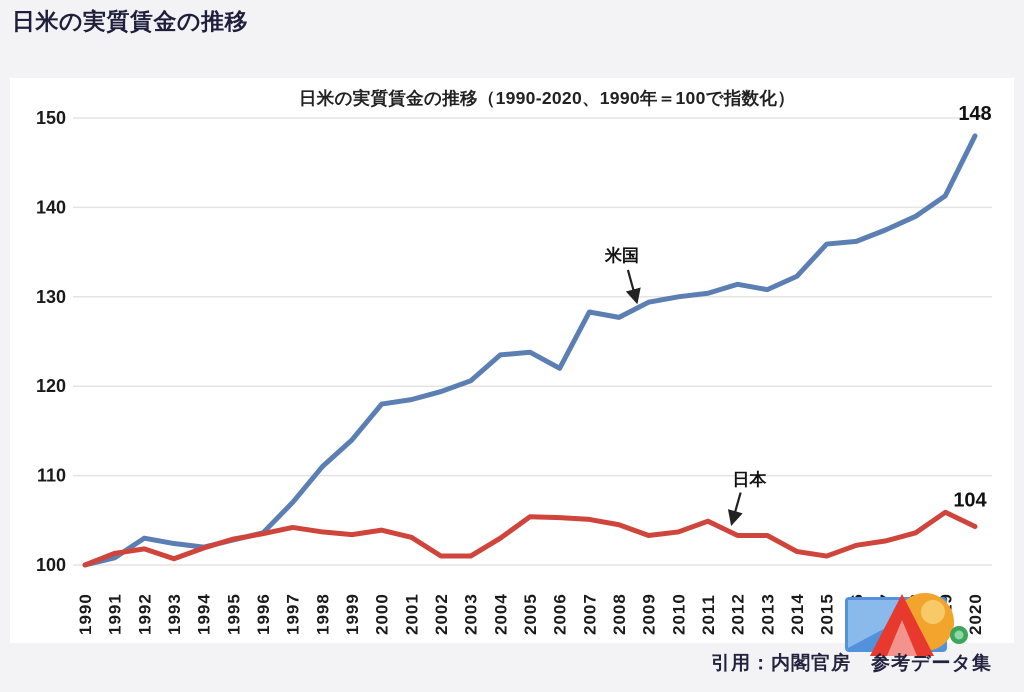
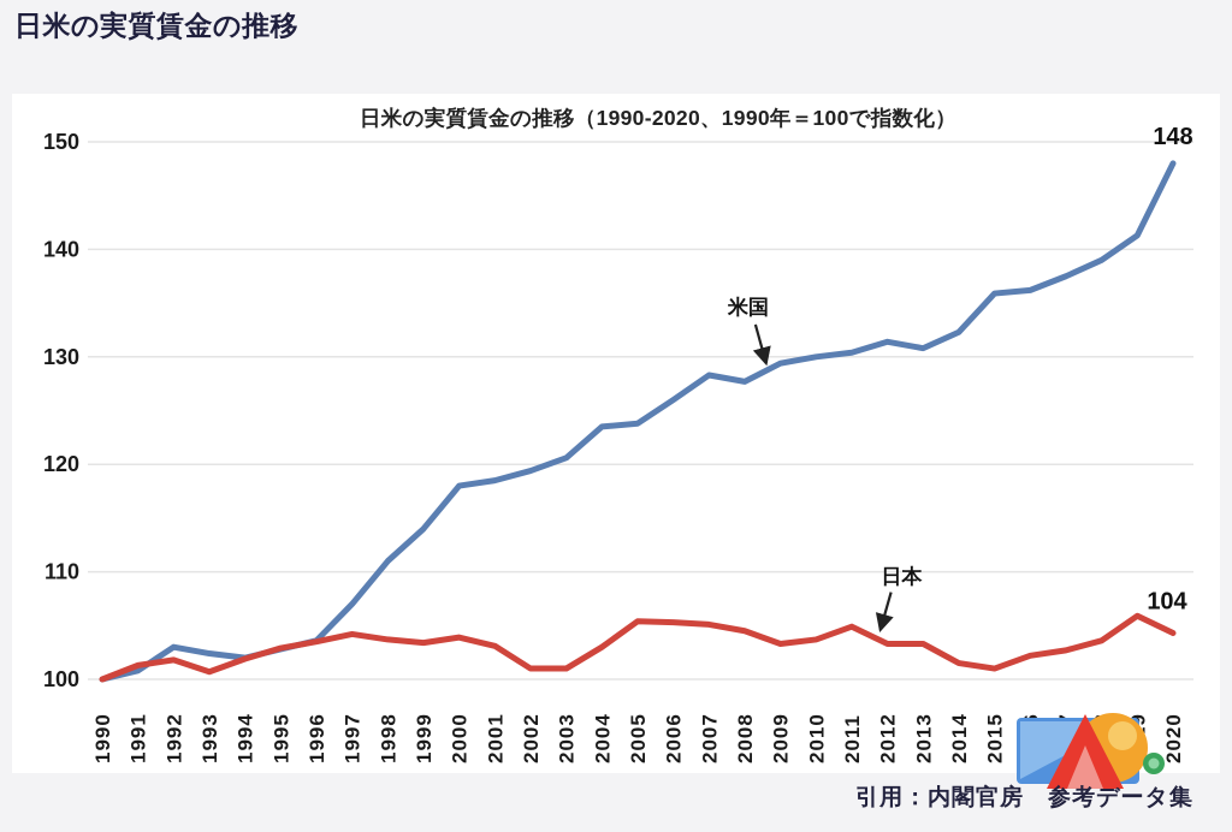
米国/2006: 122 -> 126
